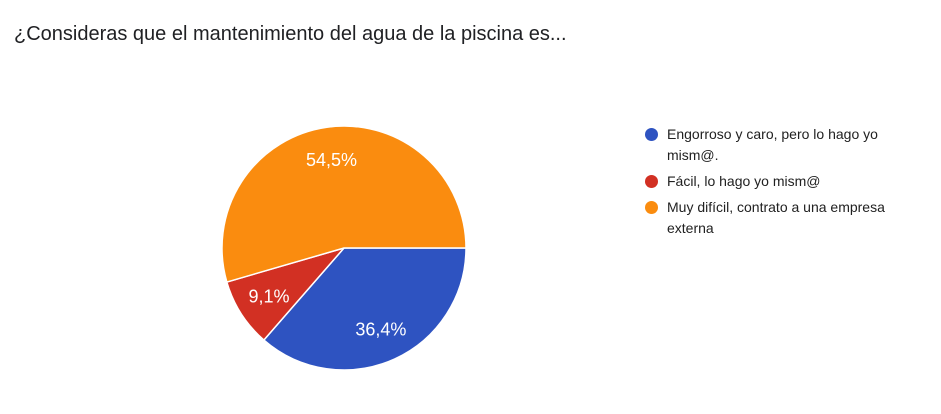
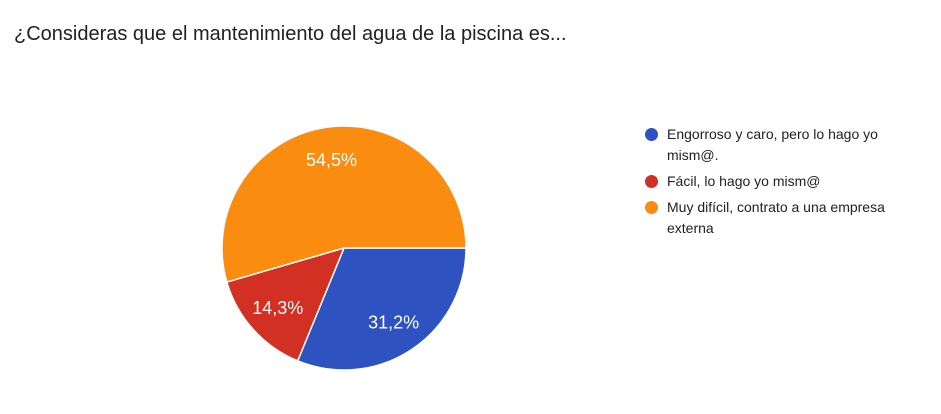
Engorroso y caro, pero lo hago yo mism@.: 36,4% -> 31,2%
Fácil, lo hago yo mism@: 9,1% -> 14,3%
